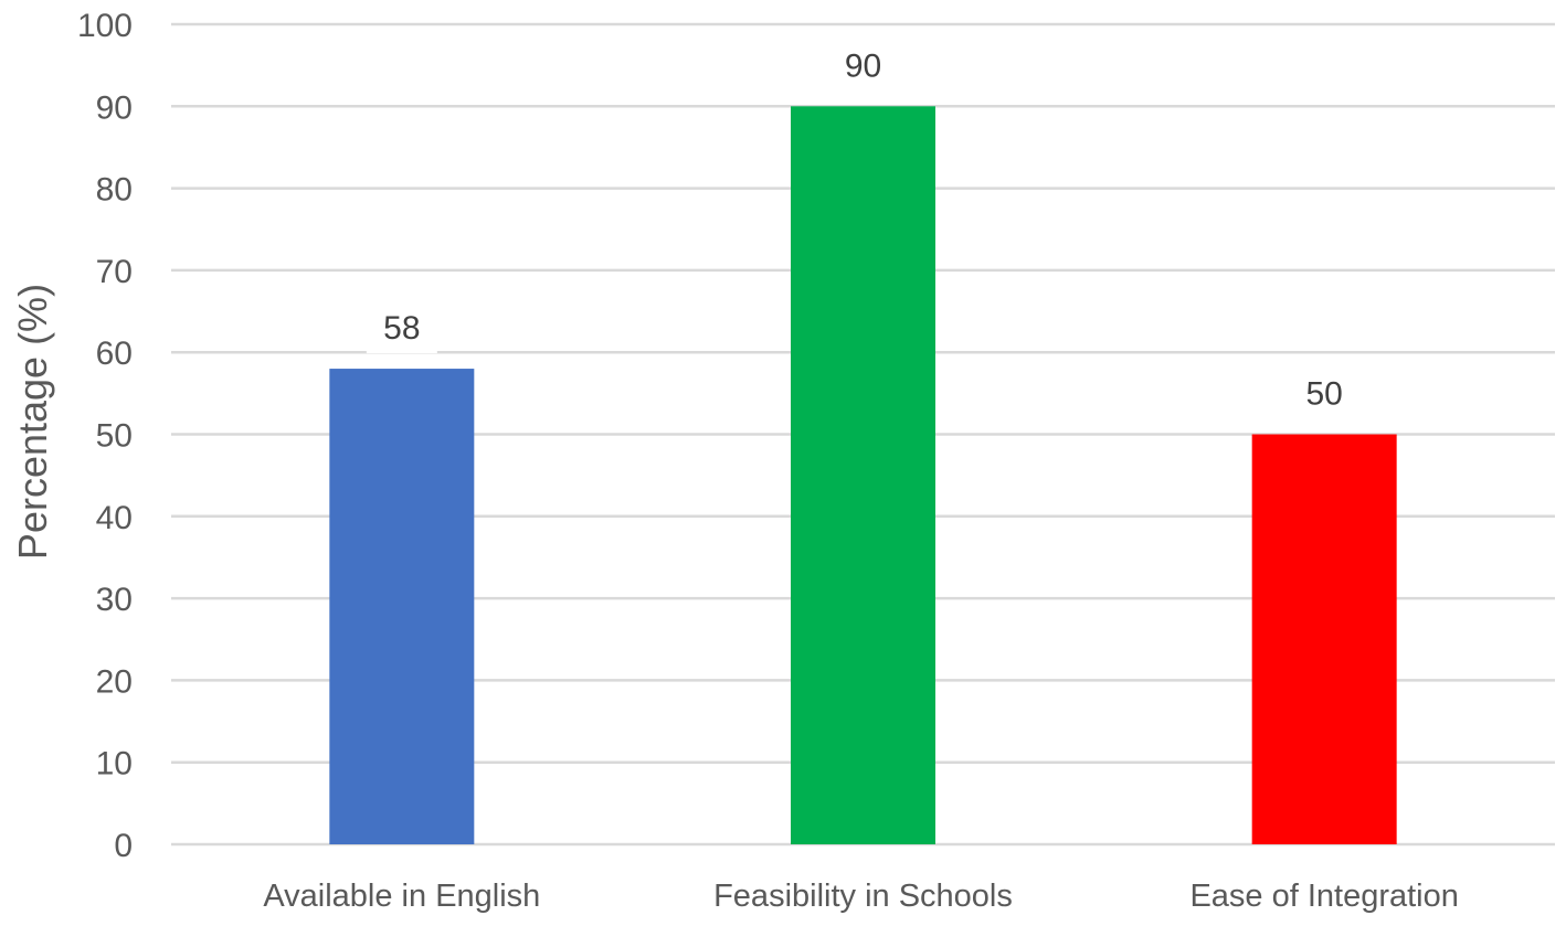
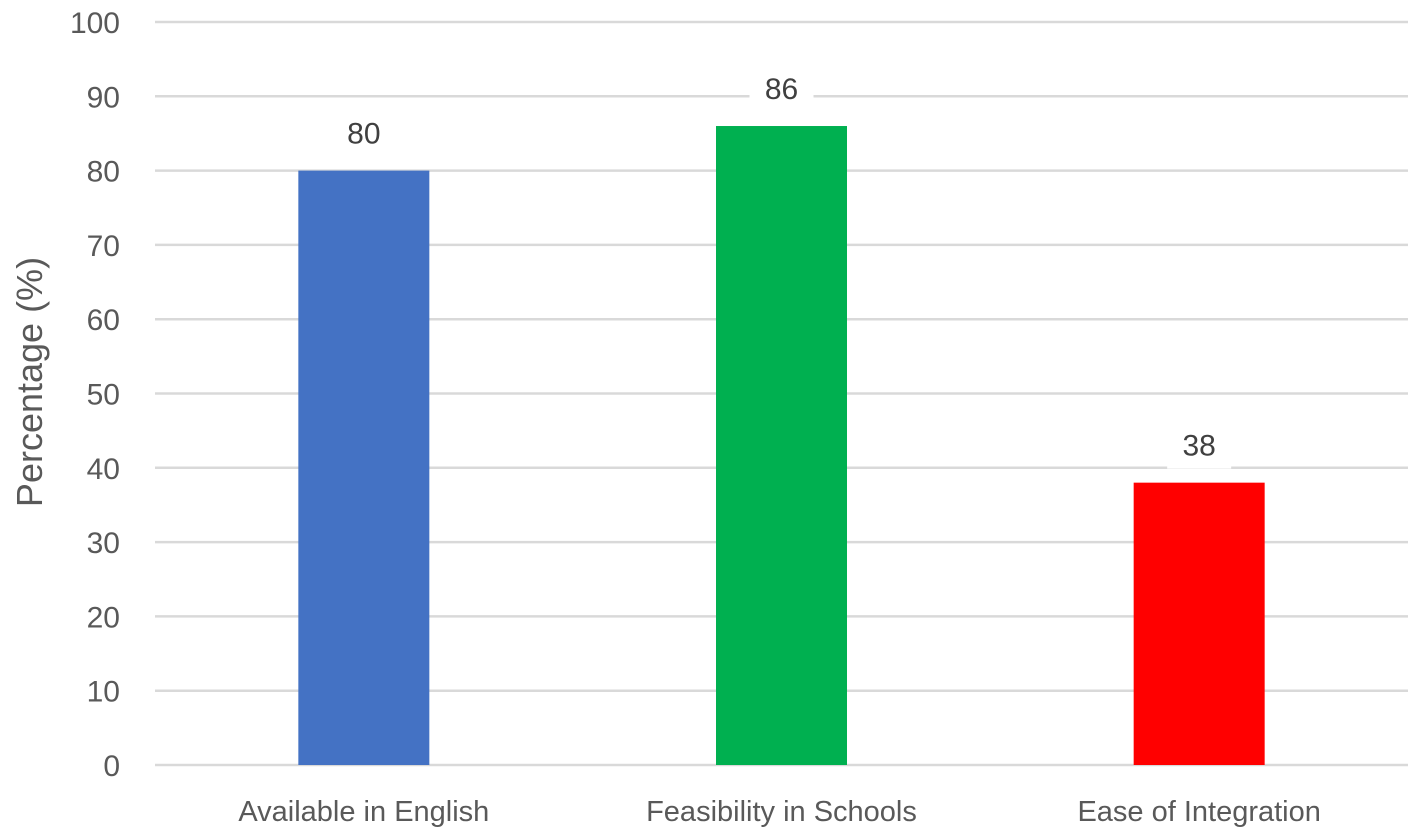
Available in English: 58 -> 80
Feasibility in Schools: 90 -> 86
Ease of Integration: 50 -> 38
